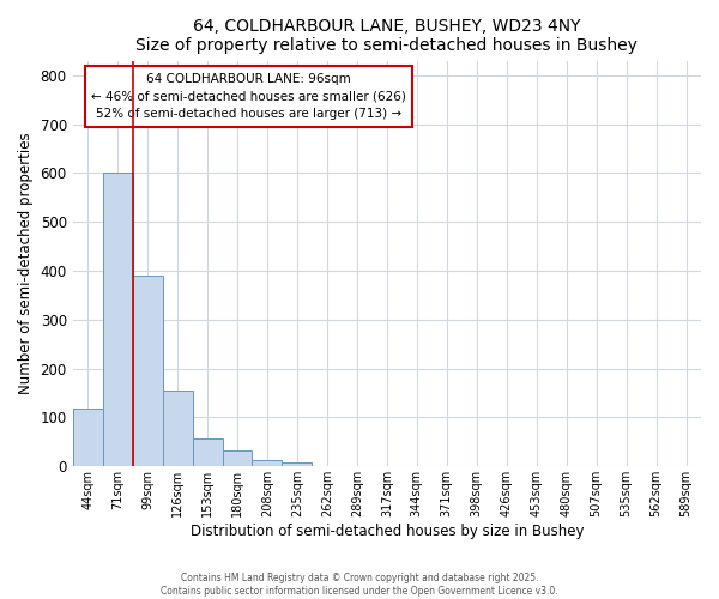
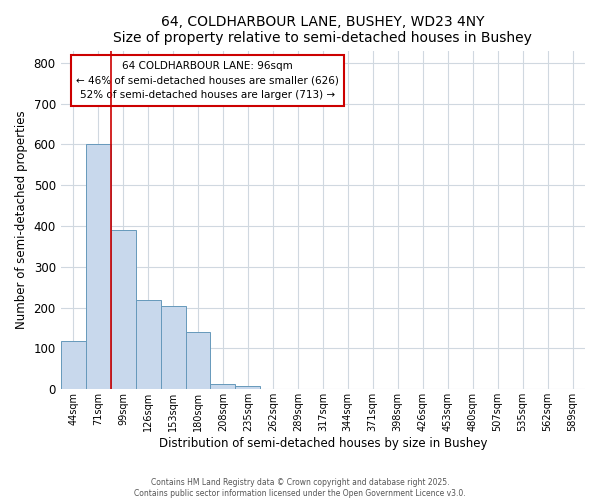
126sqm: 155 -> 220
153sqm: 58 -> 205
180sqm: 33 -> 140
